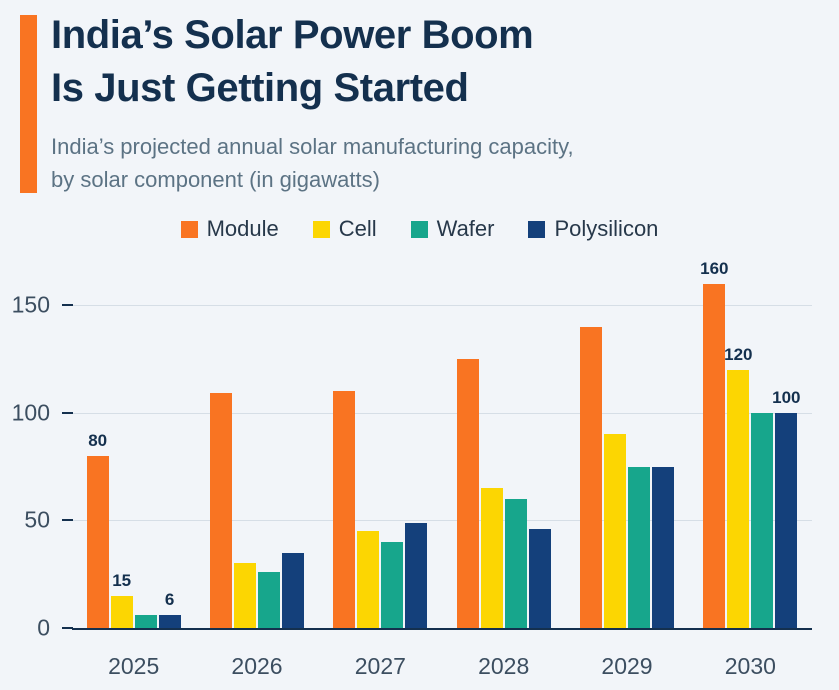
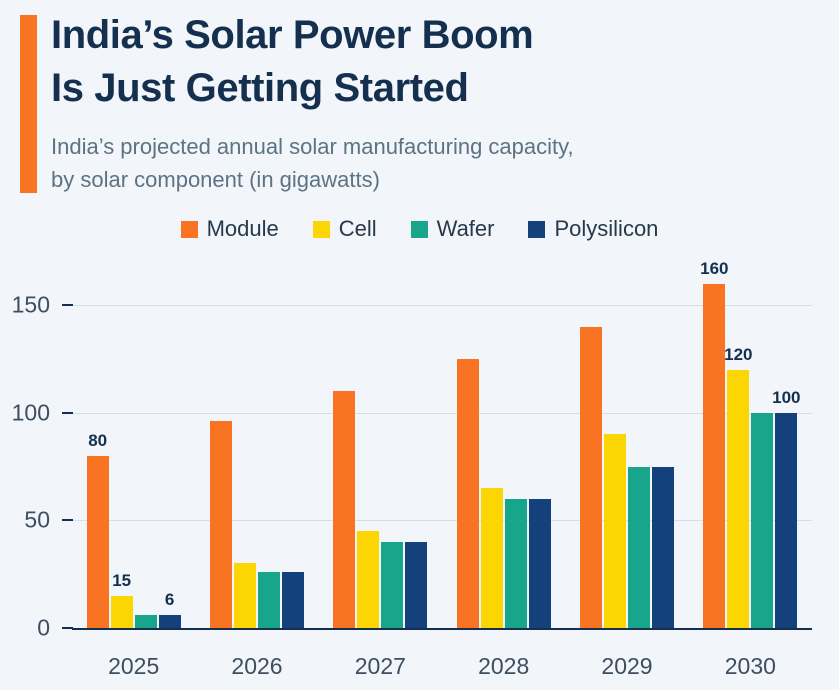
Module/2026: 109 -> 96
Polysilicon/2026: 35 -> 26
Polysilicon/2027: 49 -> 40
Polysilicon/2028: 46 -> 60
